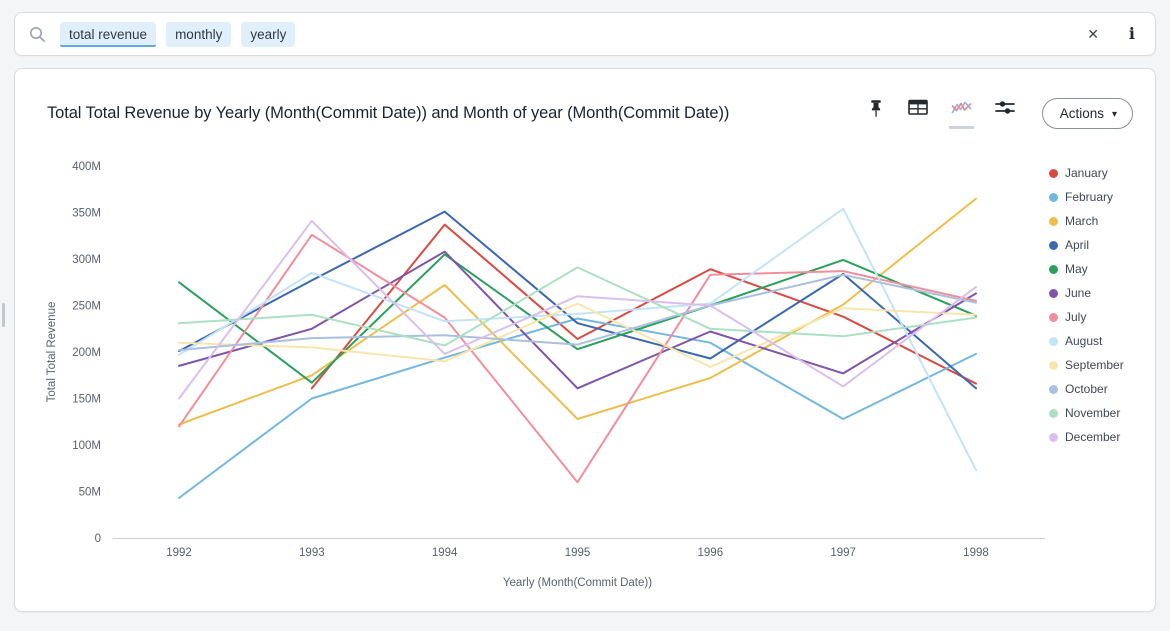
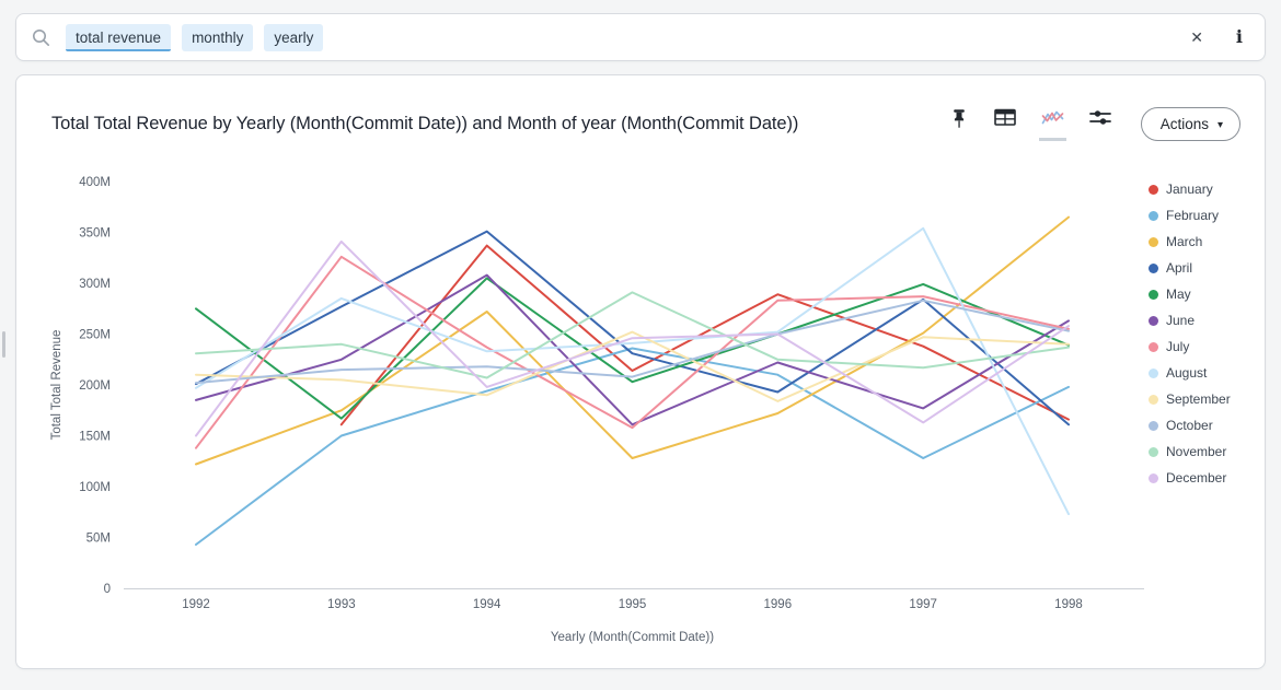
July/1992: 120M -> 140M
July/1995: 60M -> 160M
December/1995: 260M -> 250M
December/1998: 270M -> 260M
